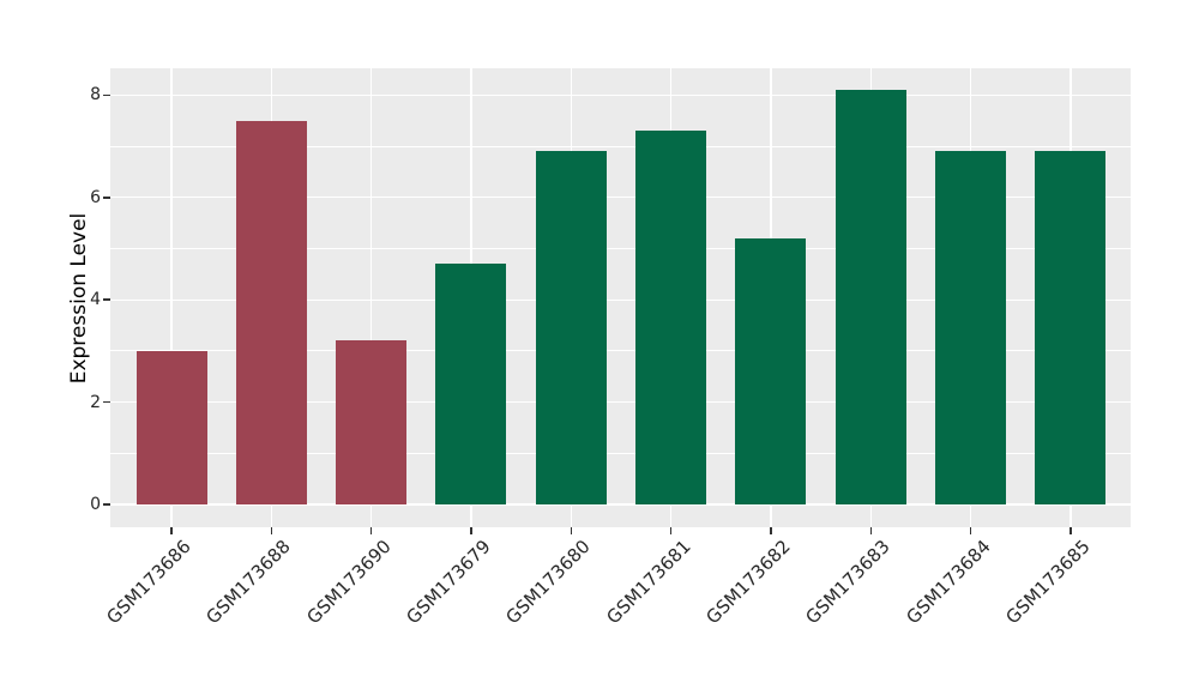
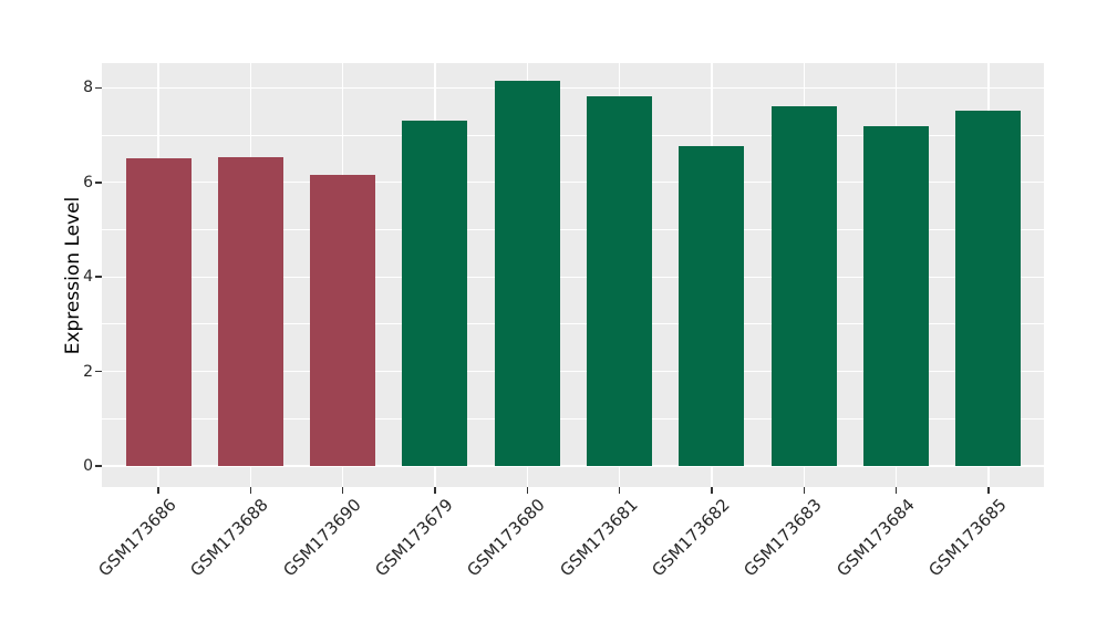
GSM173686: 3.0 -> 6.5
GSM173688: 7.5 -> 6.5
GSM173690: 3.2 -> 6.2
GSM173679: 4.7 -> 7.3
GSM173680: 6.9 -> 8.1
GSM173681: 7.3 -> 7.8
GSM173682: 5.2 -> 6.8
GSM173683: 8.1 -> 7.6
GSM173684: 6.9 -> 7.2
GSM173685: 6.9 -> 7.5
